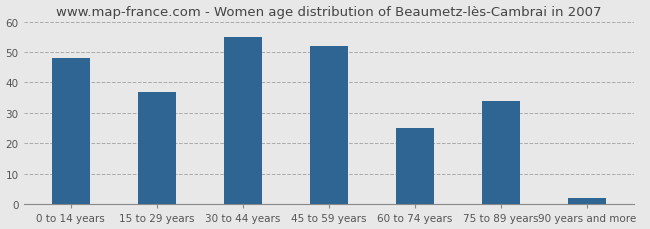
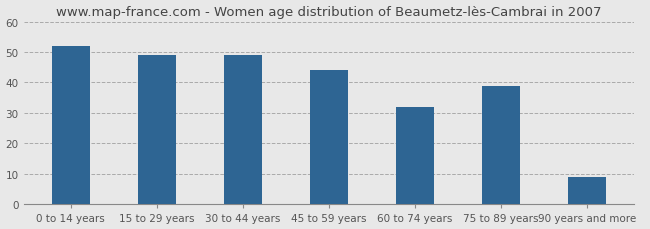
0 to 14 years: 48 -> 52
15 to 29 years: 37 -> 49
30 to 44 years: 55 -> 49
45 to 59 years: 52 -> 44
60 to 74 years: 25 -> 32
75 to 89 years: 34 -> 39
90 years and more: 2 -> 9
